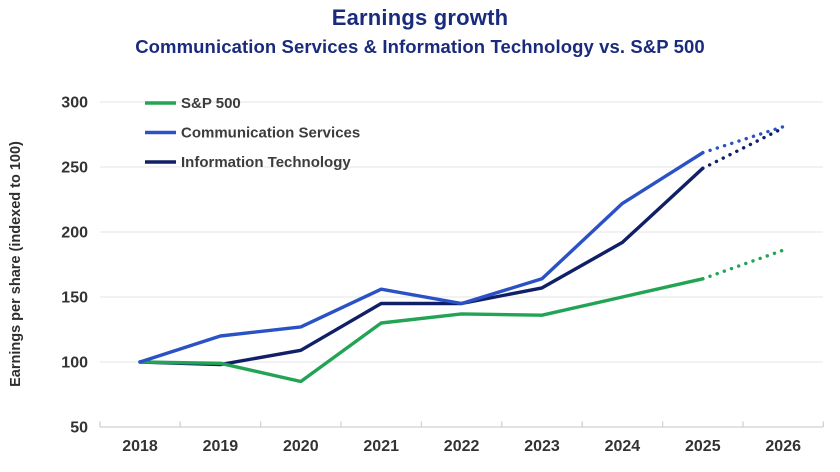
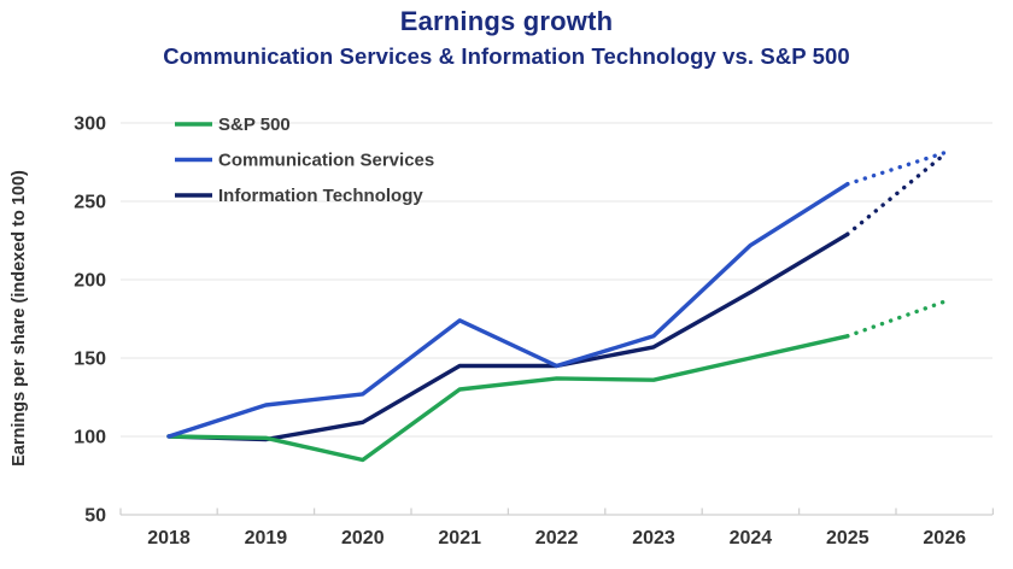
Communication Services/2021: 156 -> 174
Information Technology/2025: 249 -> 229
